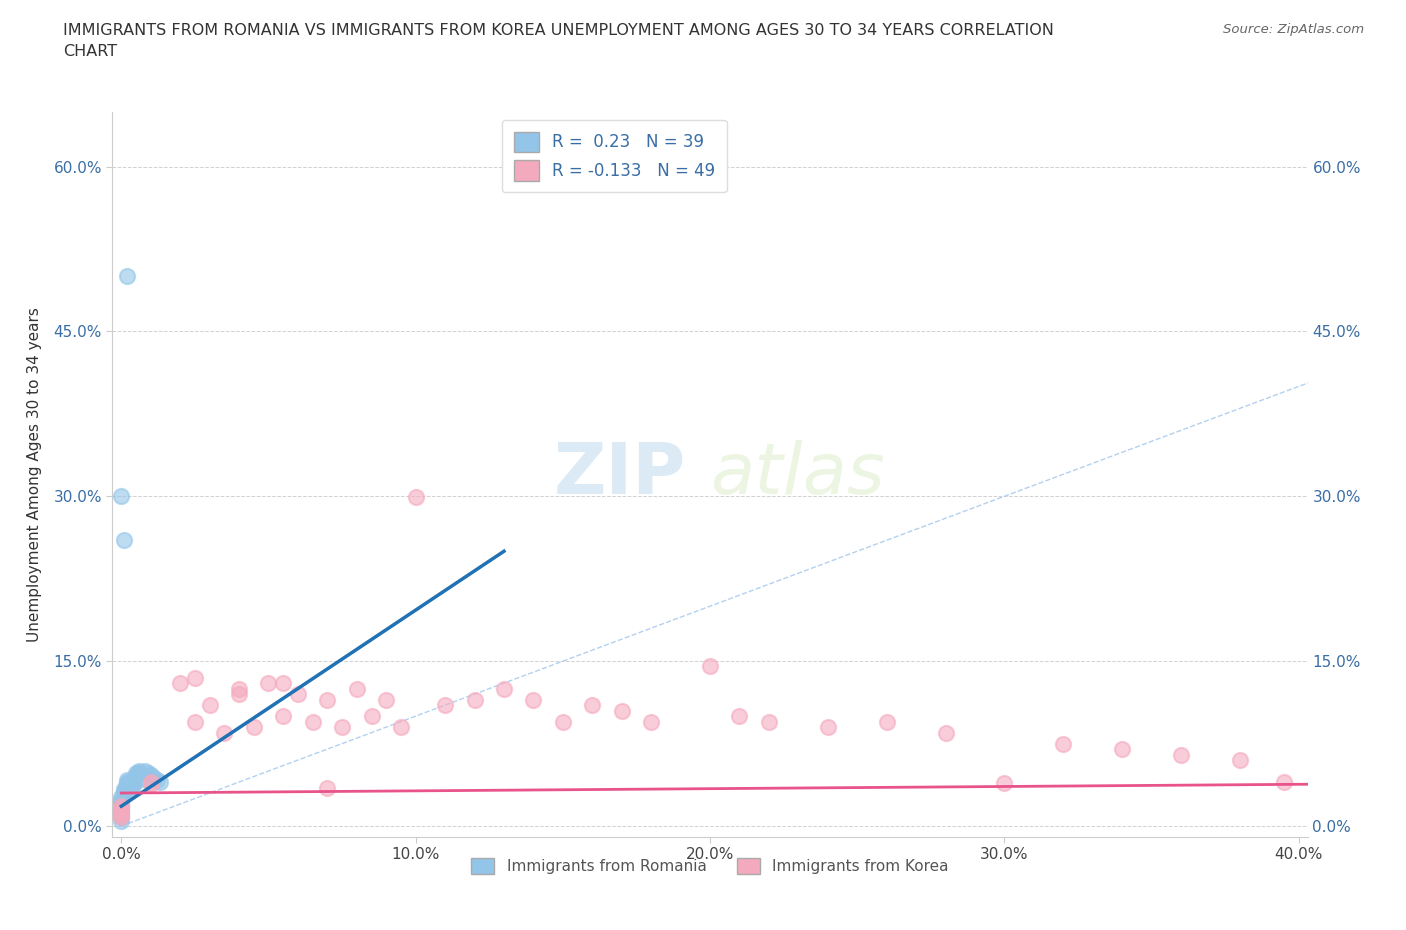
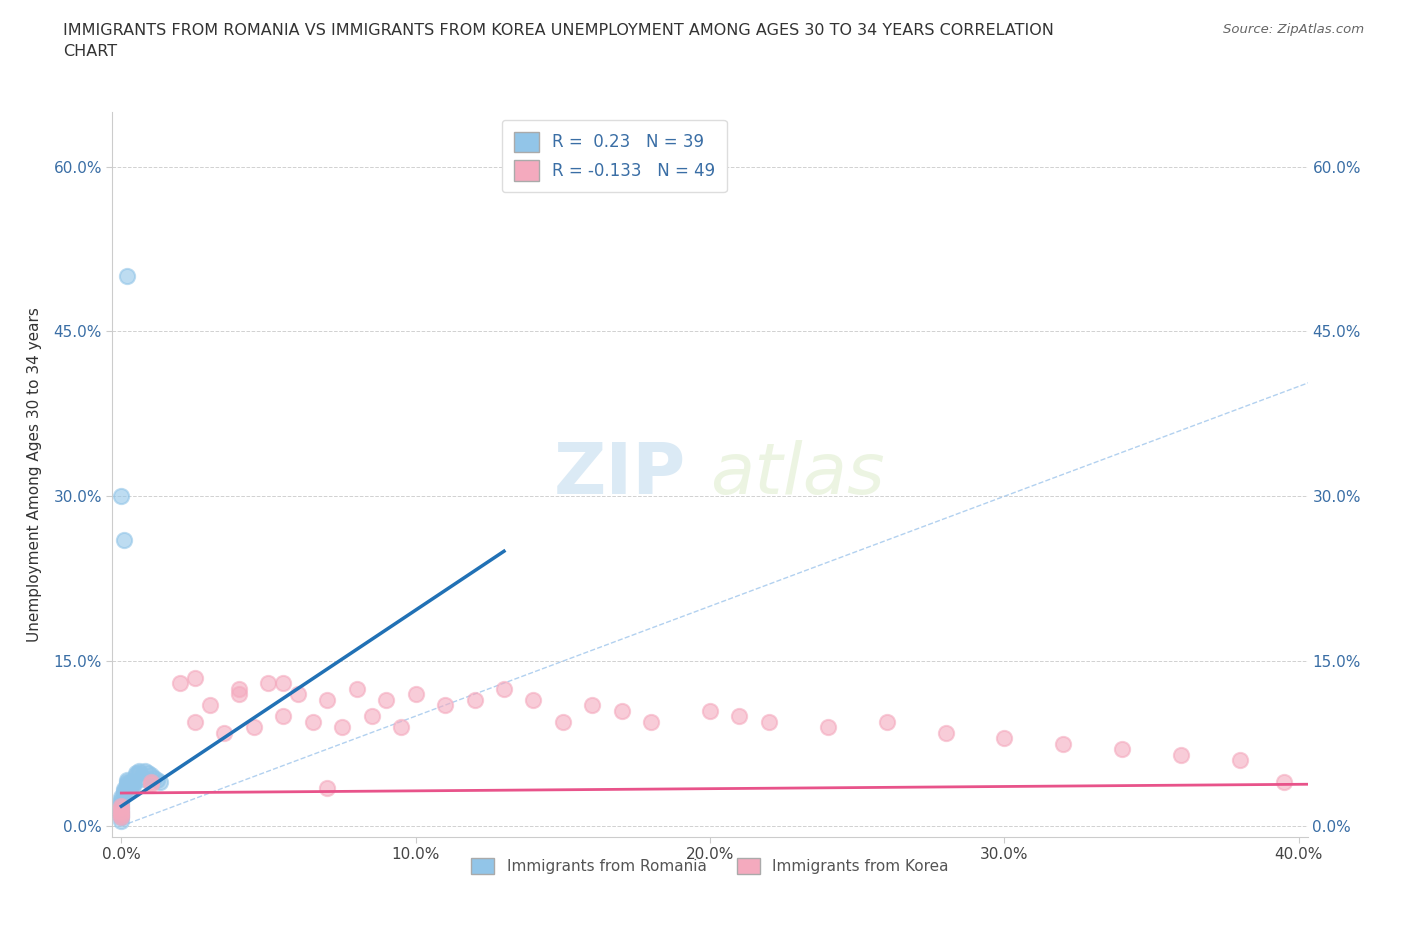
Immigrants from Korea/10.0%: 29.9% -> 12.0%
Immigrants from Korea/20.0%: 14.6% -> 10.5%
Immigrants from Korea/30.0%: 3.9% -> 8.0%
